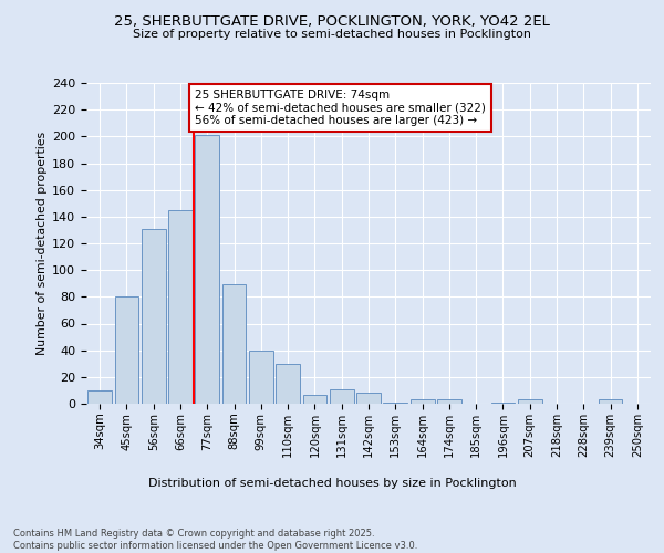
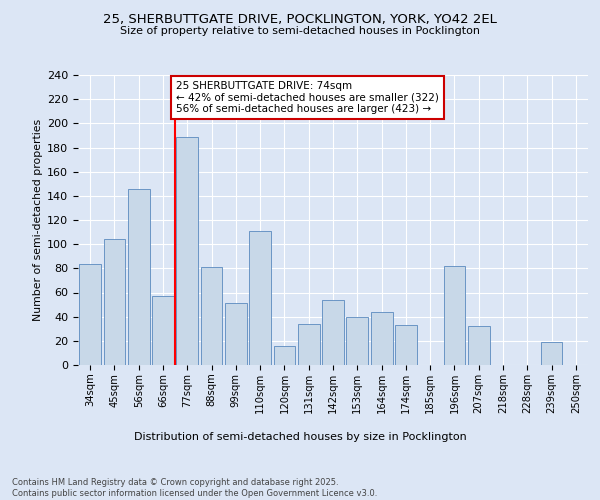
34sqm: 10 -> 84
45sqm: 80 -> 104
56sqm: 131 -> 146
66sqm: 145 -> 57
77sqm: 201 -> 189
88sqm: 89 -> 81
99sqm: 40 -> 51
110sqm: 30 -> 111
120sqm: 7 -> 16
131sqm: 11 -> 34
142sqm: 8 -> 54
153sqm: 1 -> 40
164sqm: 3 -> 44
174sqm: 3 -> 33
196sqm: 1 -> 82
207sqm: 3 -> 32
239sqm: 3 -> 19
